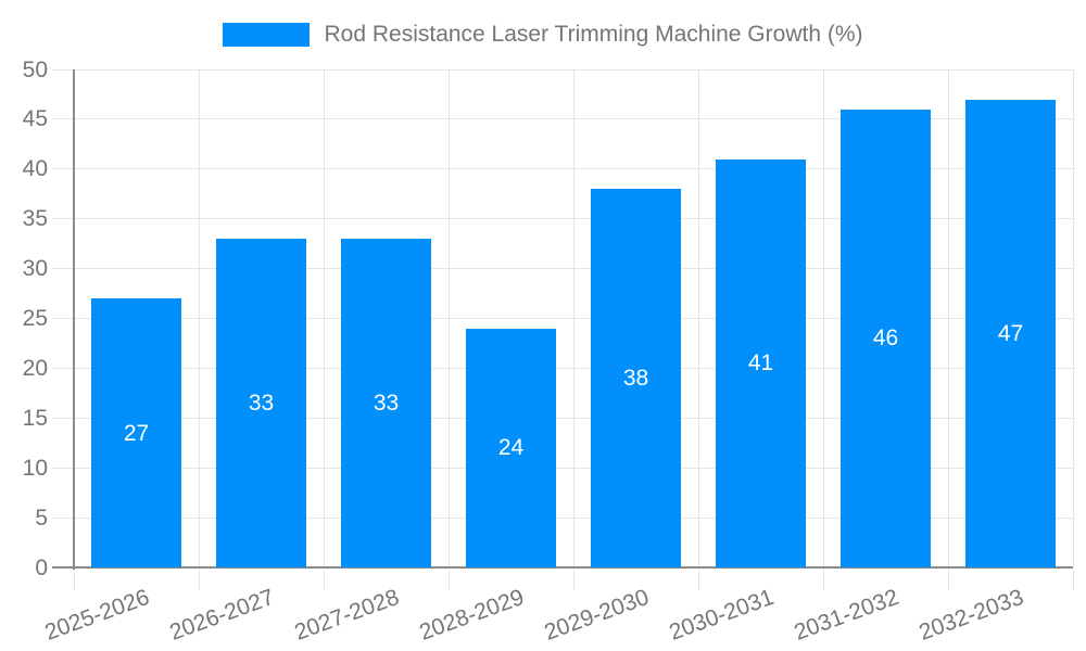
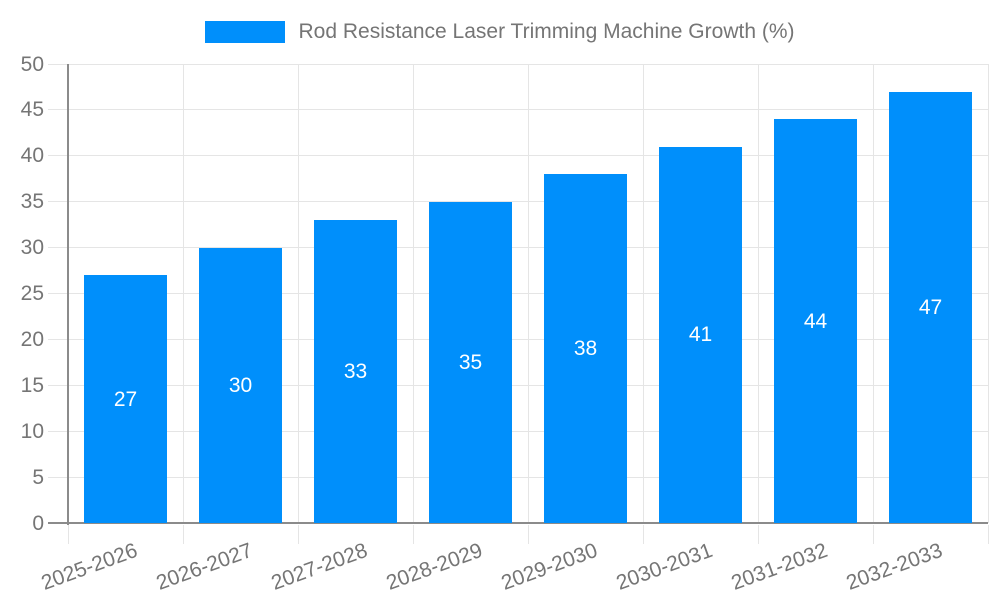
2026-2027: 33 -> 30
2028-2029: 24 -> 35
2031-2032: 46 -> 44
